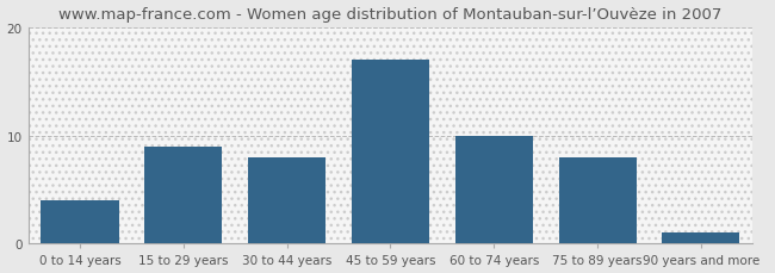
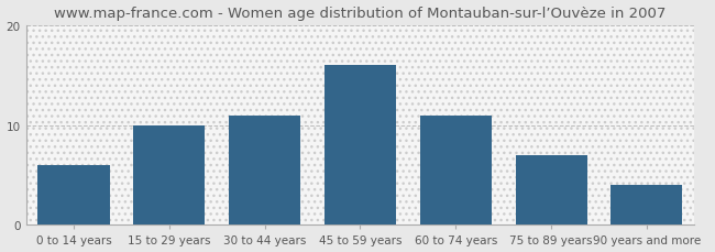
0 to 14 years: 4 -> 6
15 to 29 years: 9 -> 10
30 to 44 years: 8 -> 11
45 to 59 years: 17 -> 16
60 to 74 years: 10 -> 11
75 to 89 years: 8 -> 7
90 years and more: 1 -> 4
